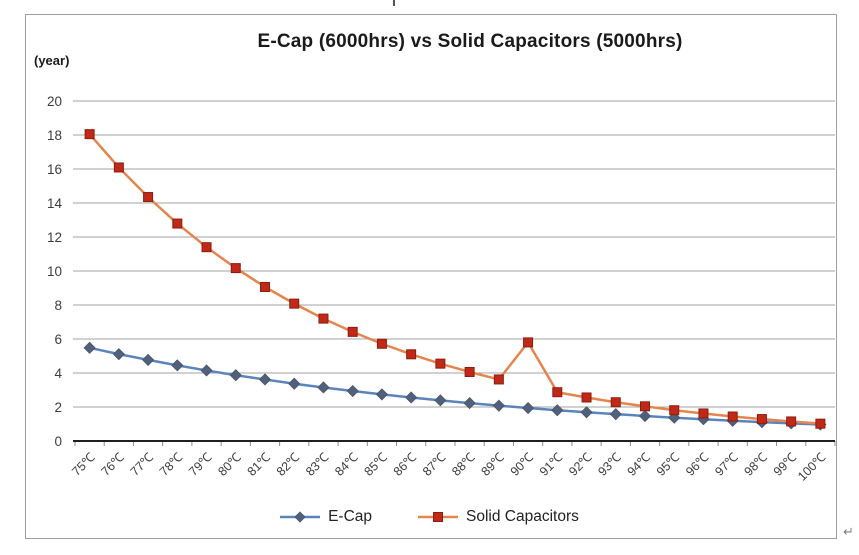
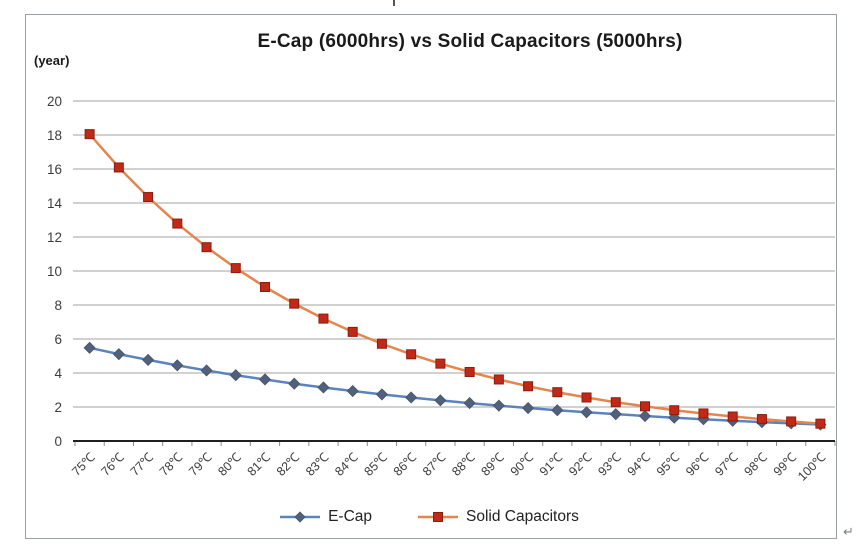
Solid Capacitors/90℃: 5.8 -> 3.2
